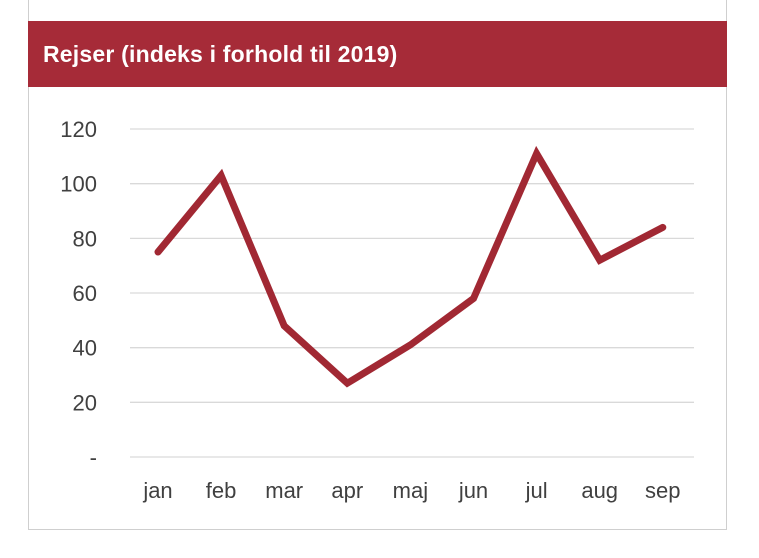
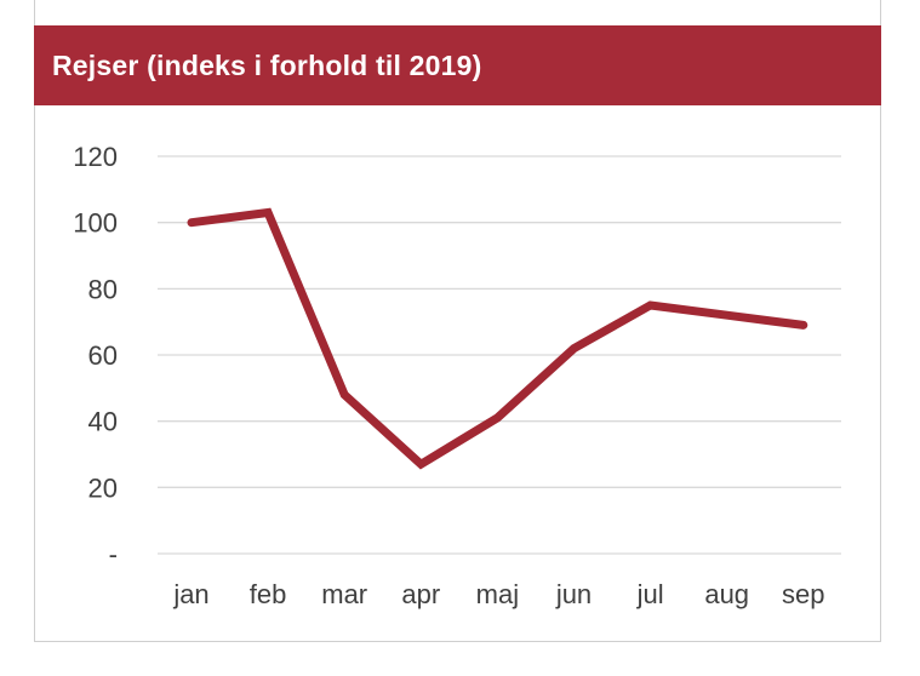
jan: 75 -> 100
jun: 58 -> 62
jul: 111 -> 75
sep: 84 -> 69
